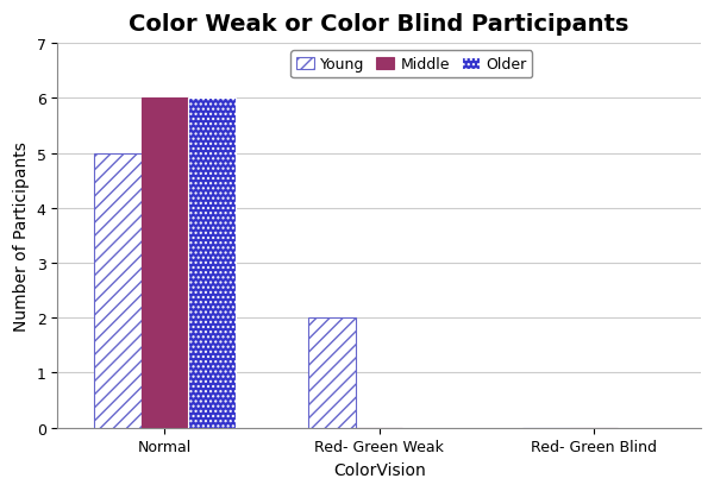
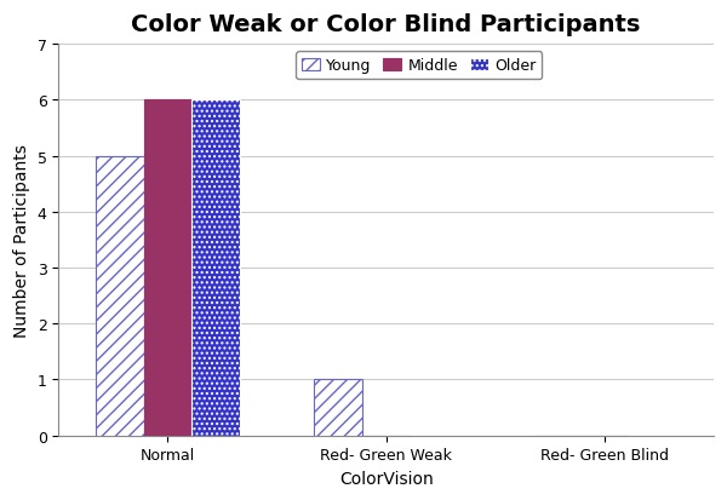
Young/Red- Green Weak: 2 -> 1
